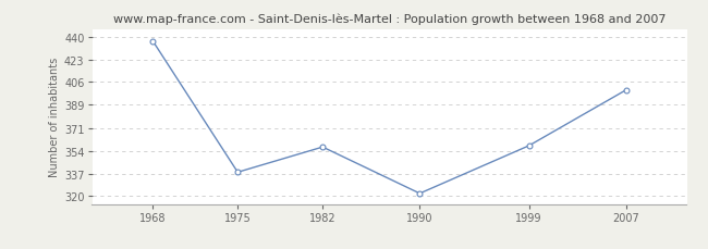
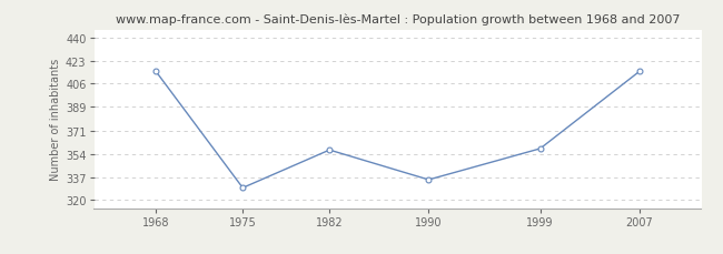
1968: 437 -> 415
1975: 338 -> 329
1990: 322 -> 335
2007: 400 -> 415
